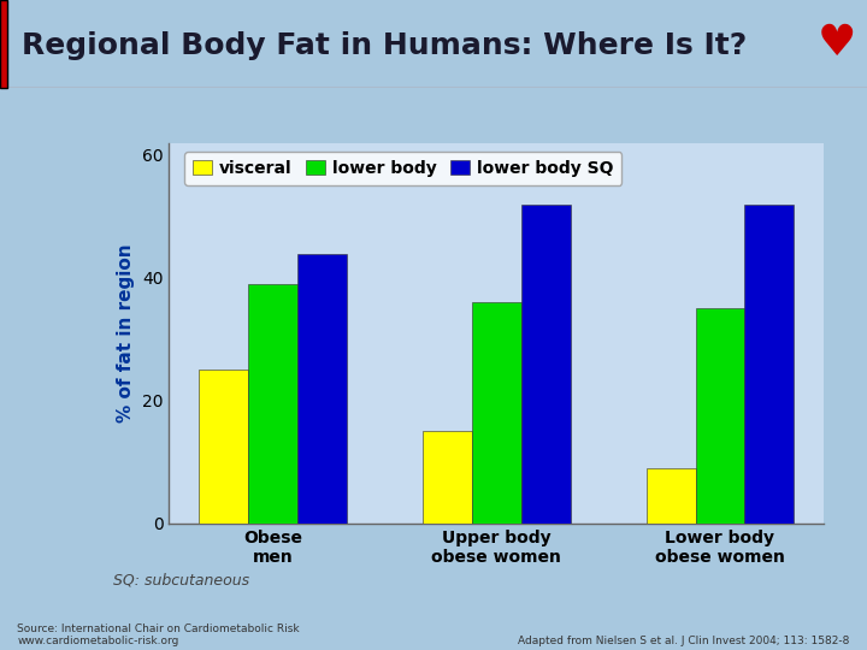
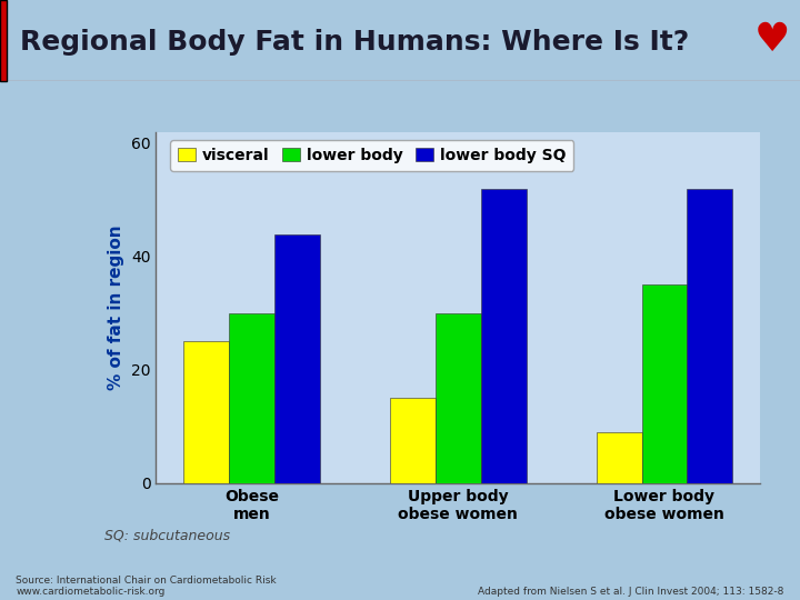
lower body/Obese men: 39 -> 30
lower body/Upper body obese women: 36 -> 30
